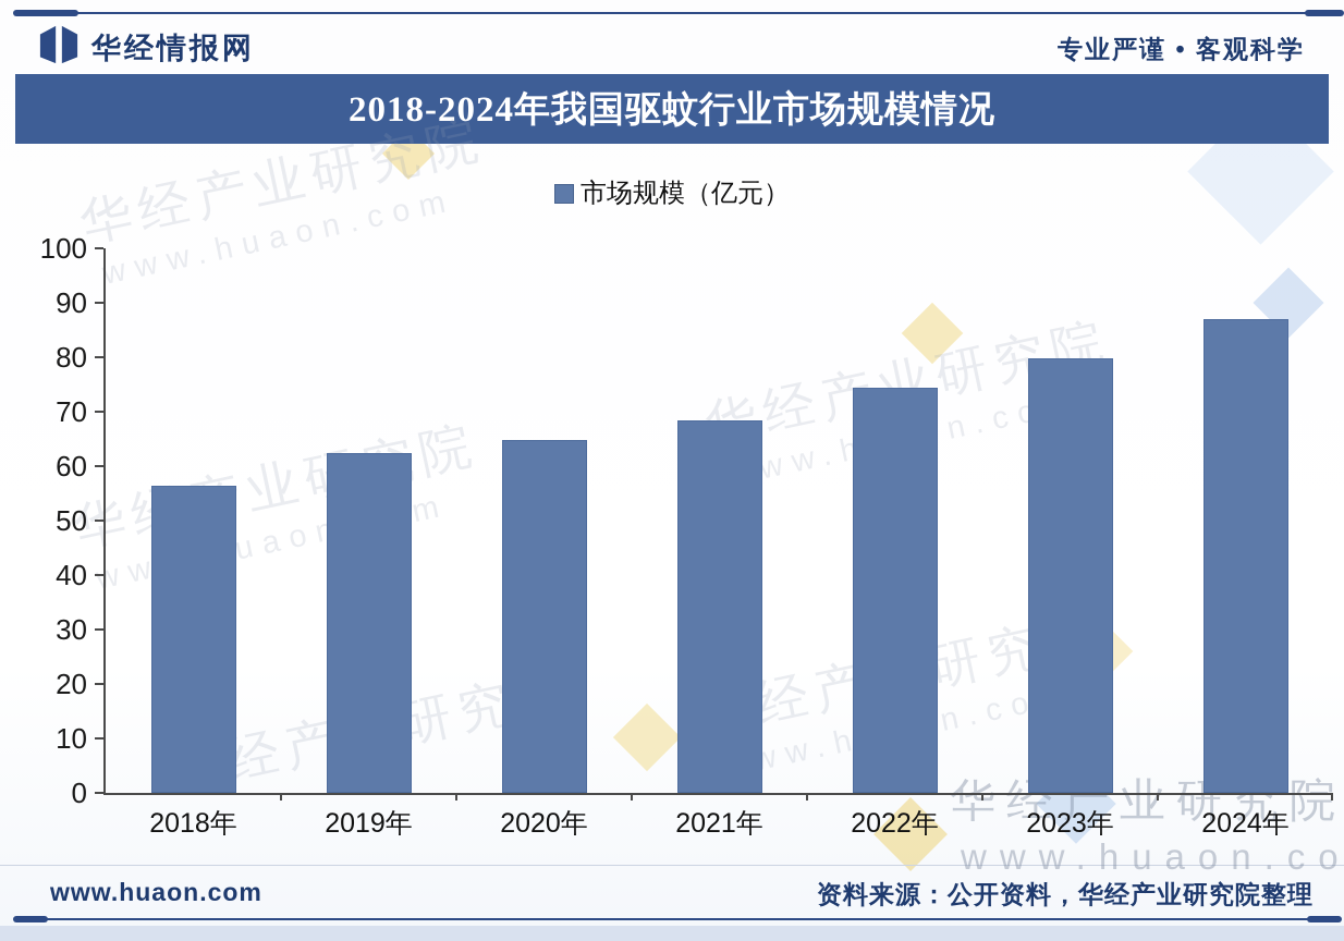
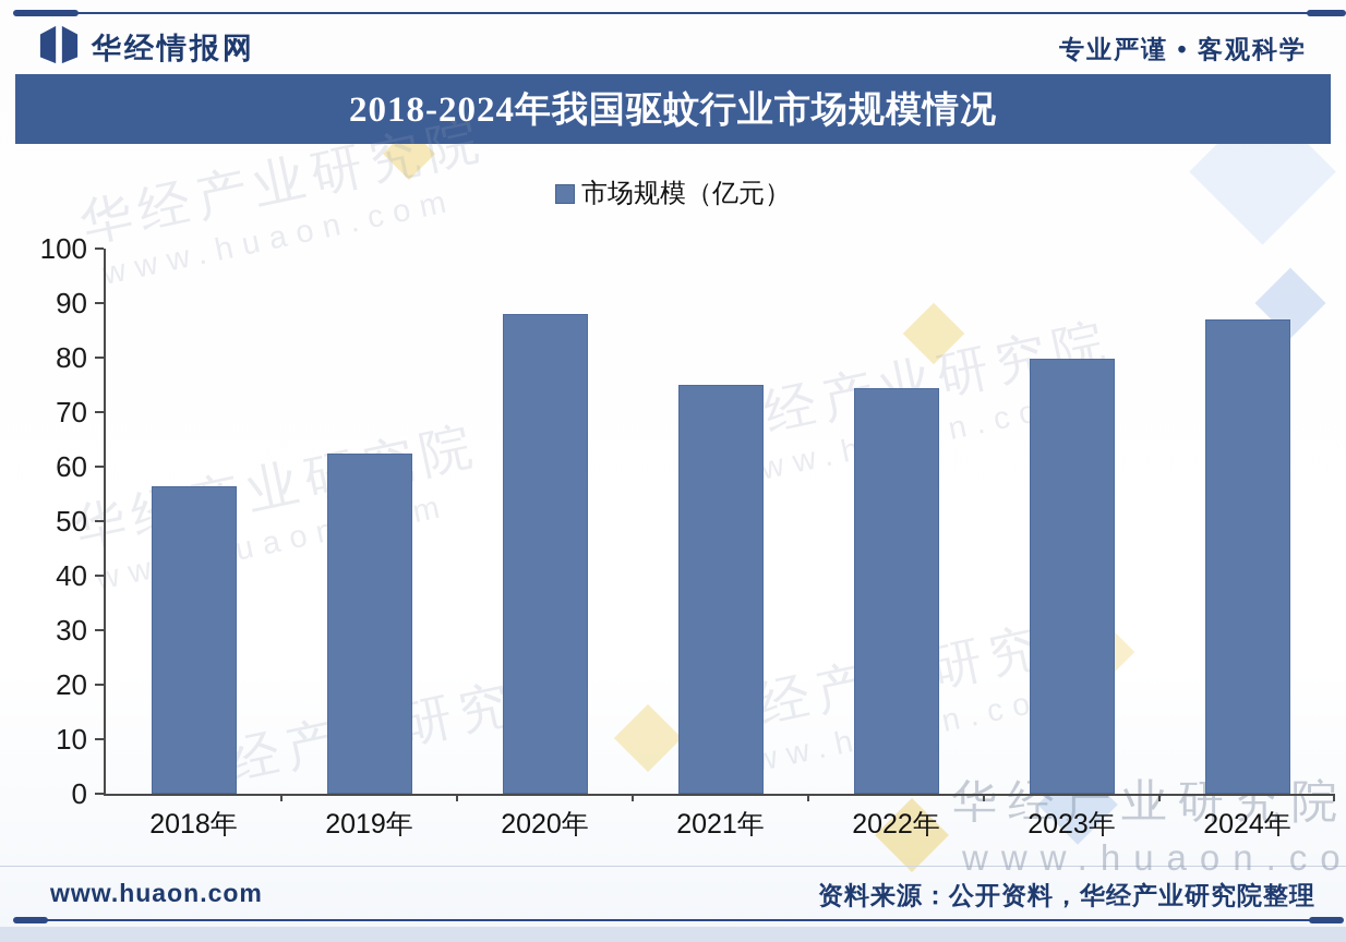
2020年: 65 -> 88
2021年: 68 -> 75
